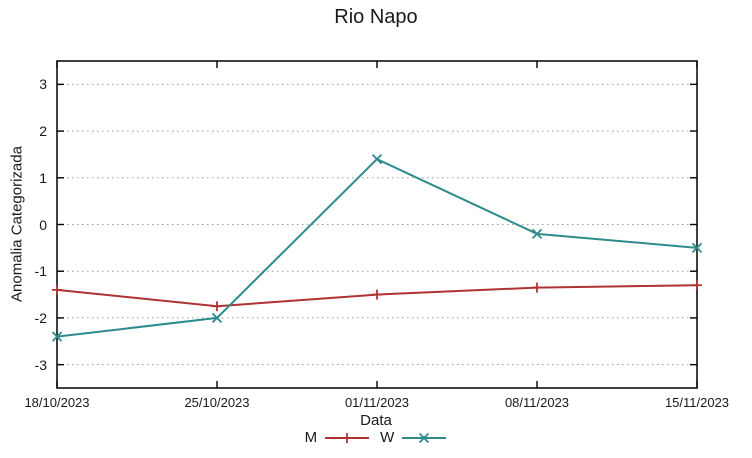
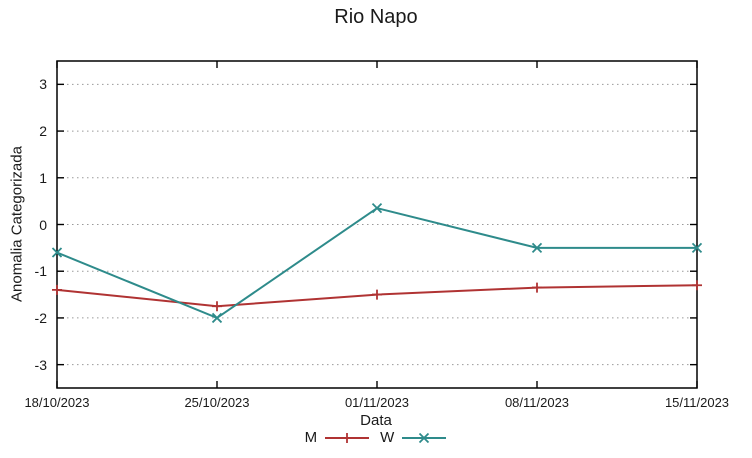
W/18/10/2023: -2.4 -> -0.6
W/01/11/2023: 1.4 -> 0.3
W/08/11/2023: -0.2 -> -0.5
